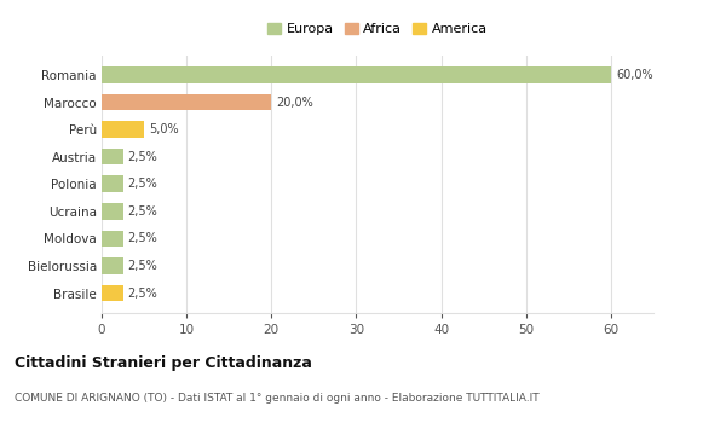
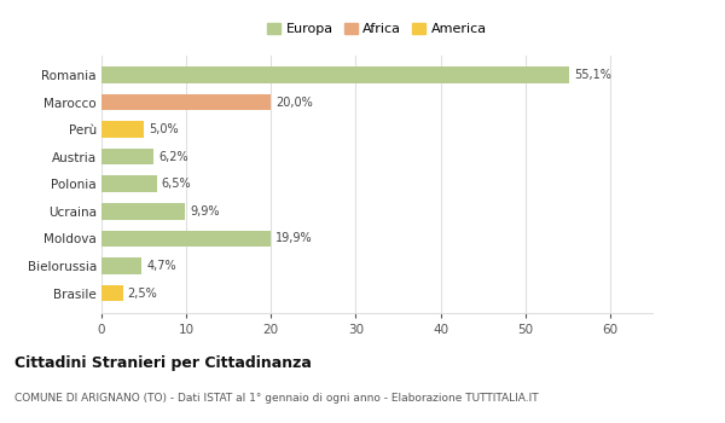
Romania: 60,0% -> 55,1%
Austria: 2,5% -> 6,2%
Polonia: 2,5% -> 6,5%
Ucraina: 2,5% -> 9,9%
Moldova: 2,5% -> 19,9%
Bielorussia: 2,5% -> 4,7%
